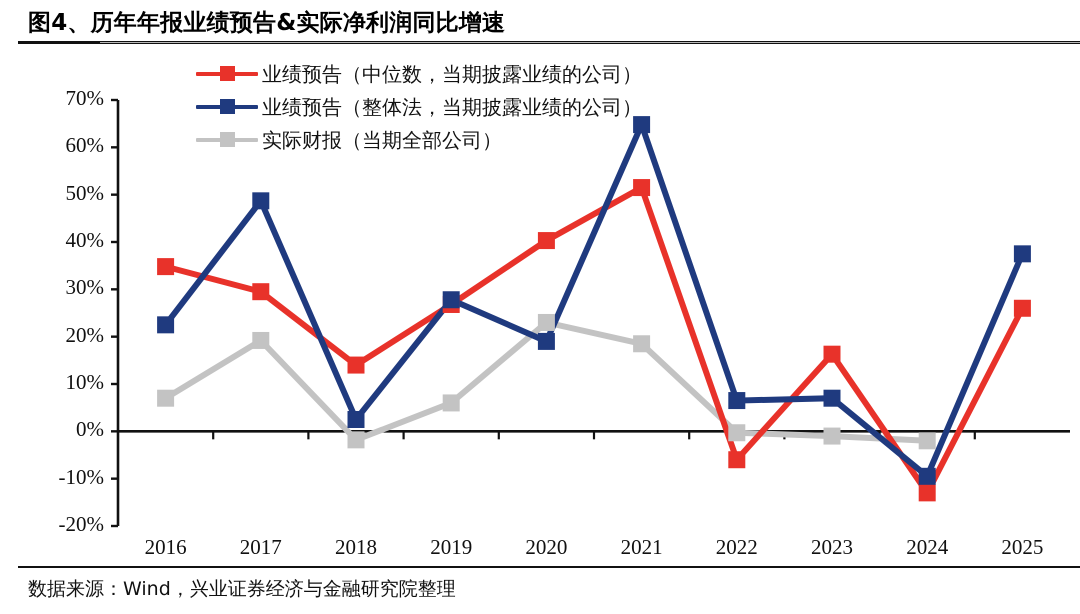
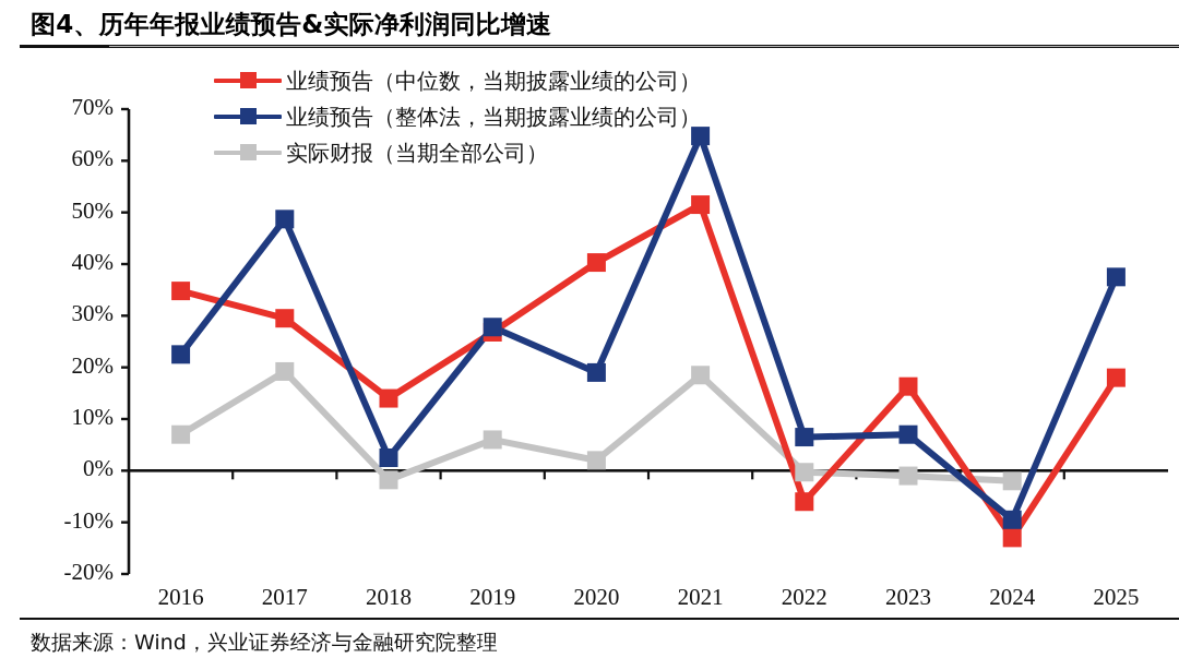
实际财报（当期全部公司）/2020: 23% -> 2%
业绩预告（中位数，当期披露业绩的公司）/2025: 26% -> 18%
